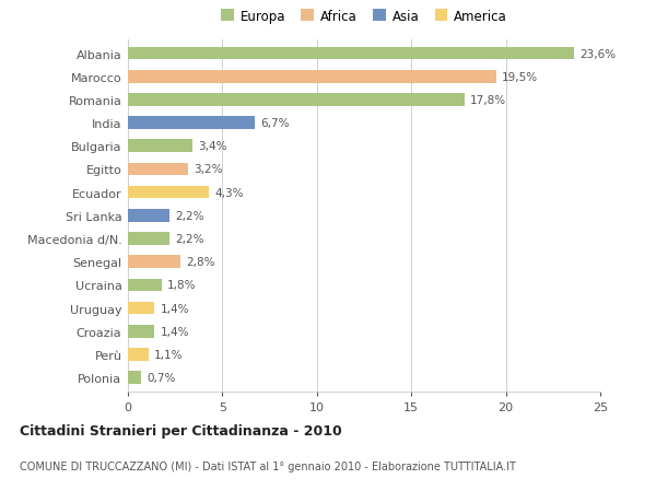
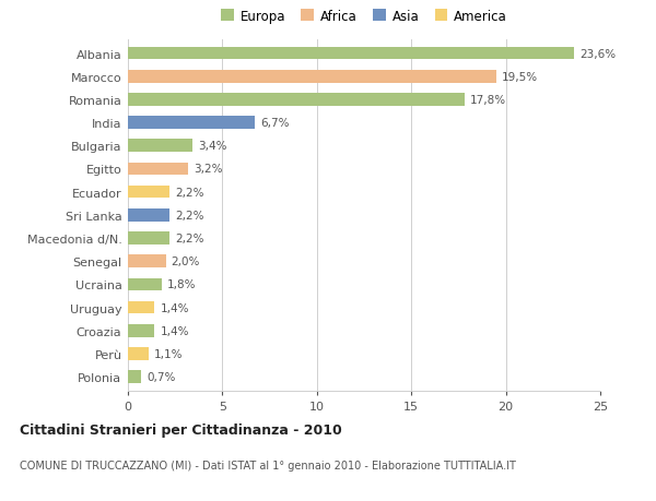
Ecuador: 4,3% -> 2,2%
Senegal: 2,8% -> 2,0%
